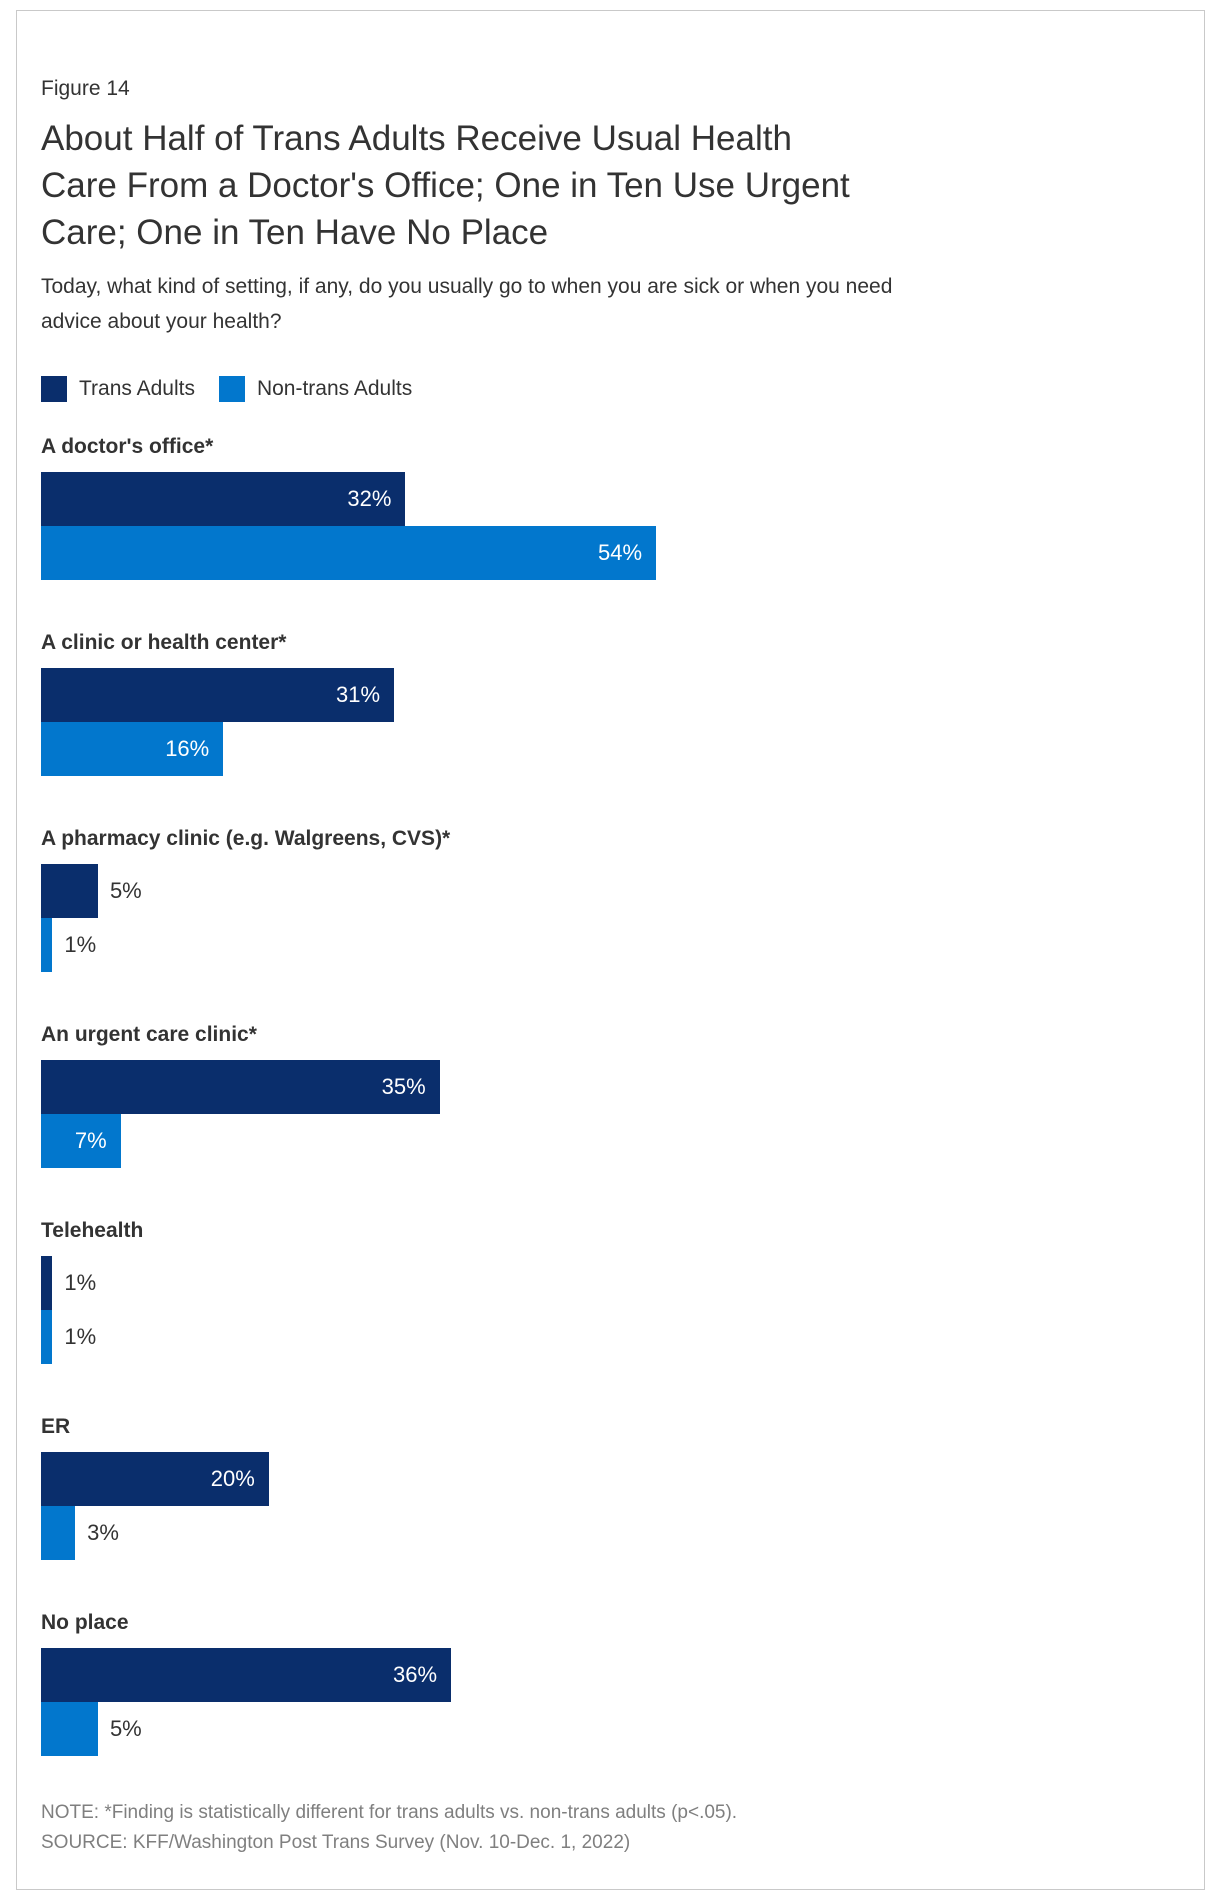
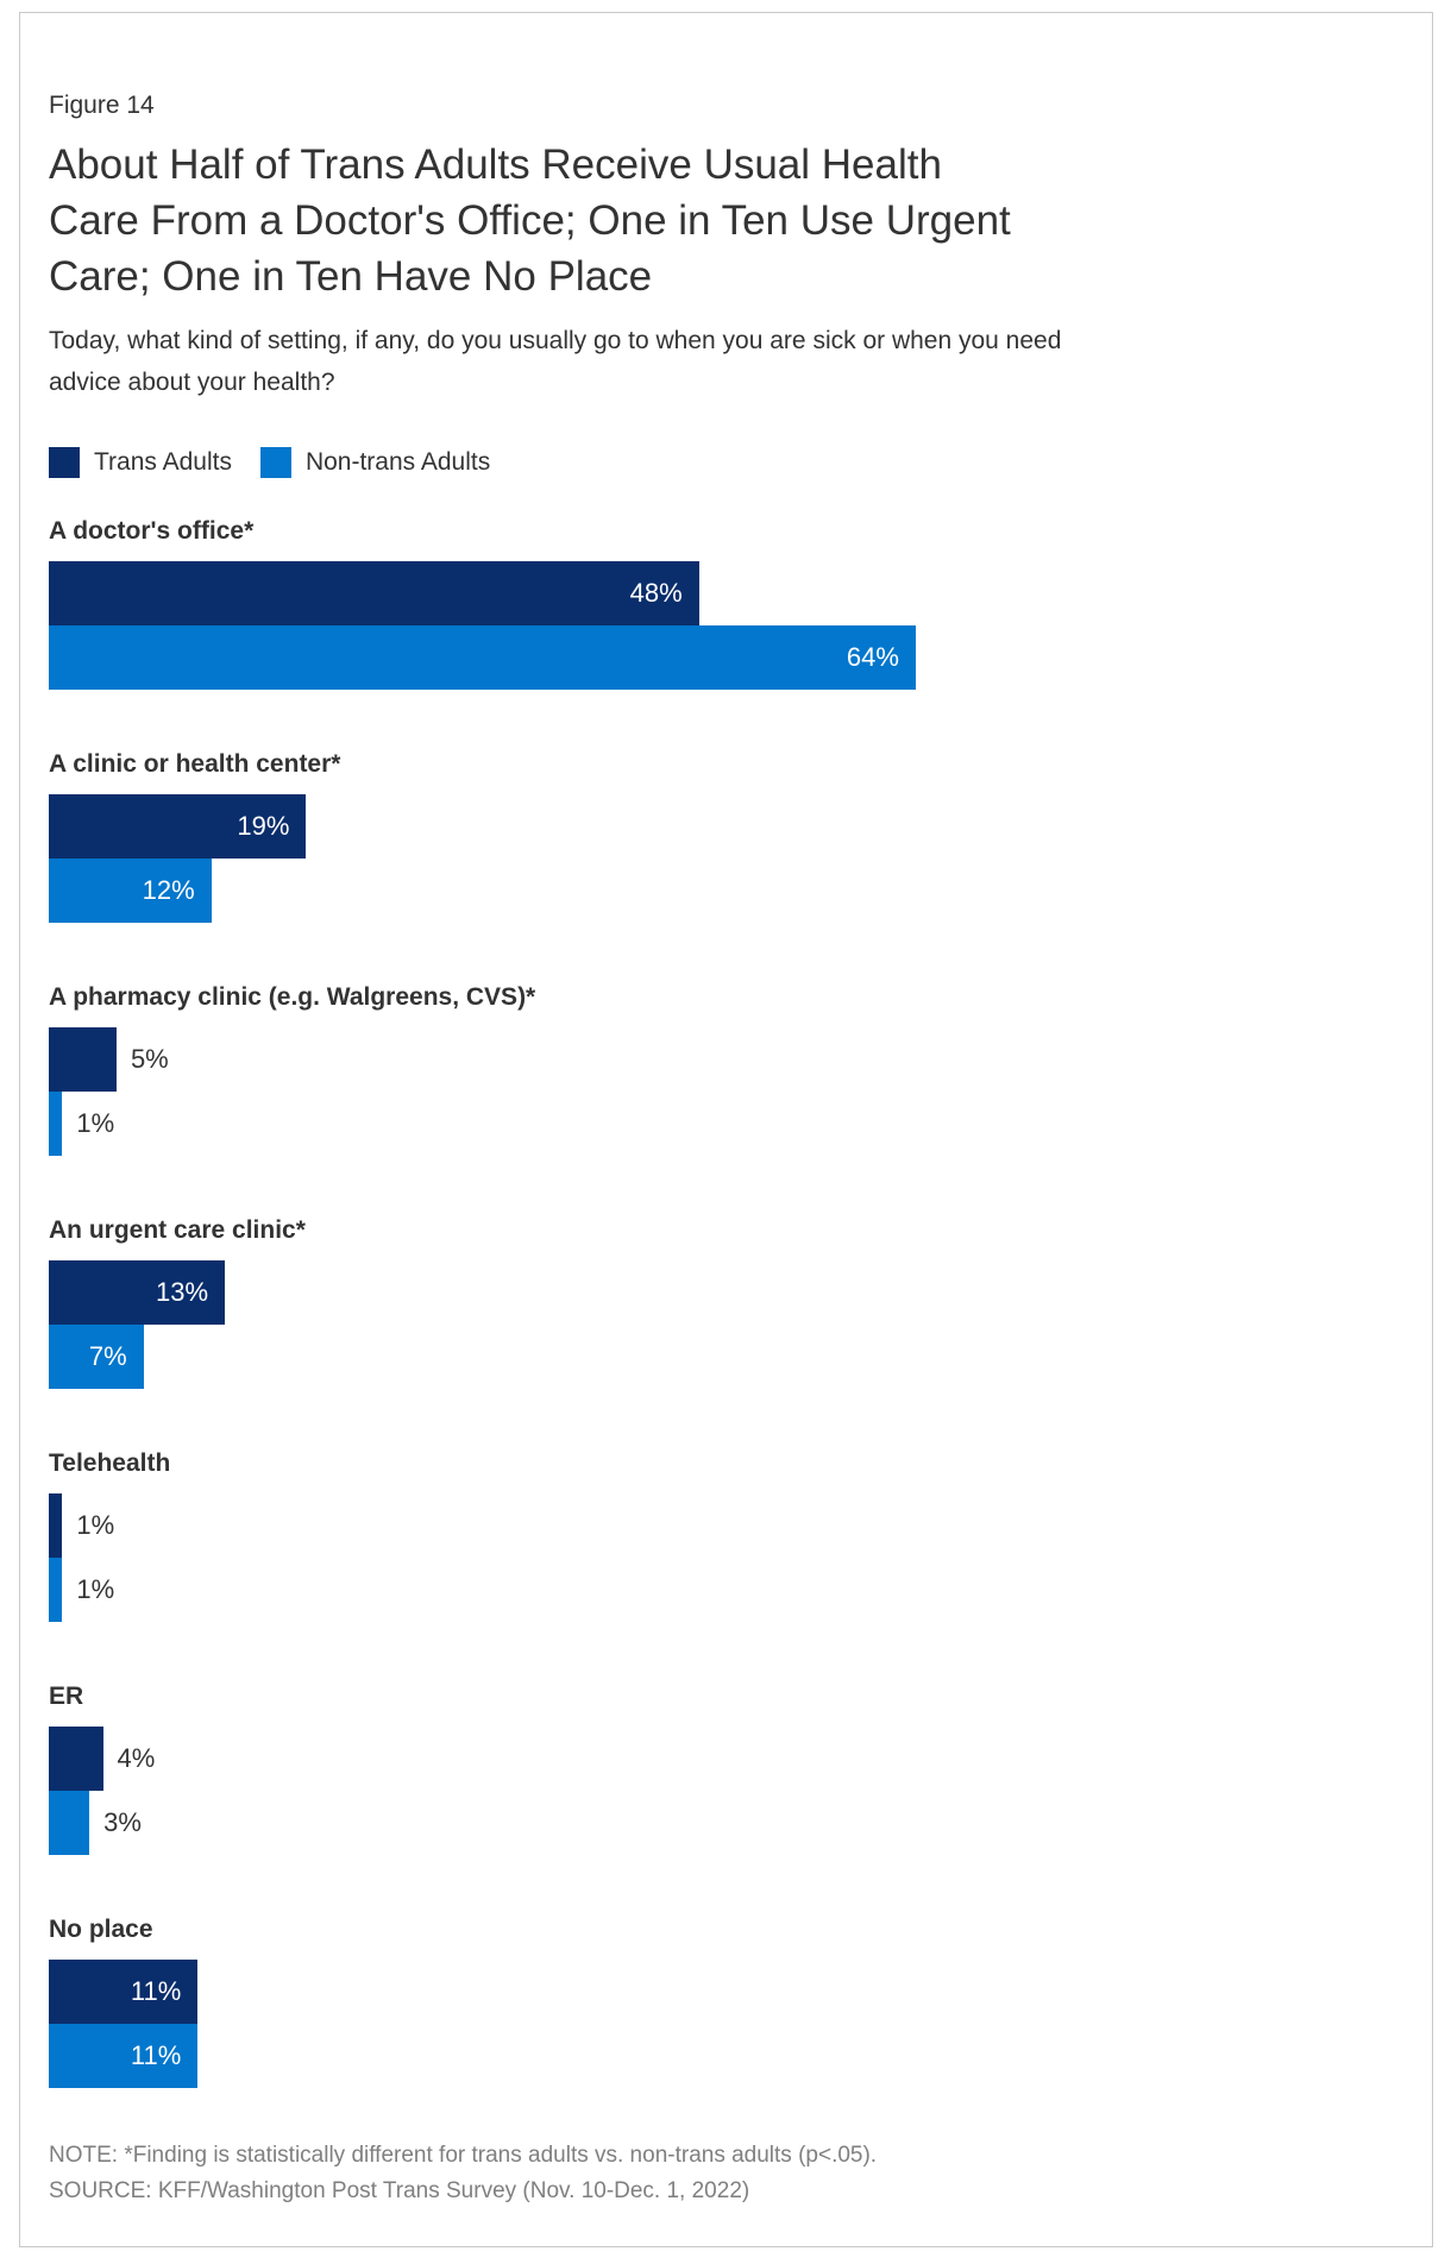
Trans Adults/A doctor's office*: 32% -> 48%
Non-trans Adults/A doctor's office*: 54% -> 64%
Trans Adults/A clinic or health center*: 31% -> 19%
Non-trans Adults/A clinic or health center*: 16% -> 12%
Trans Adults/An urgent care clinic*: 35% -> 13%
Trans Adults/ER: 20% -> 4%
Trans Adults/No place: 36% -> 11%
Non-trans Adults/No place: 5% -> 11%
